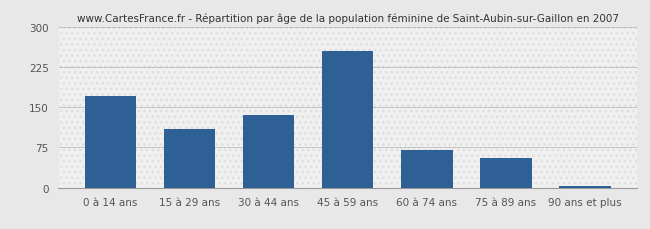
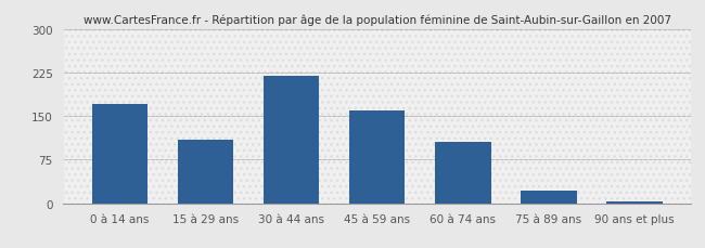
30 à 44 ans: 136 -> 220
45 à 59 ans: 254 -> 160
60 à 74 ans: 70 -> 105
75 à 89 ans: 56 -> 22
